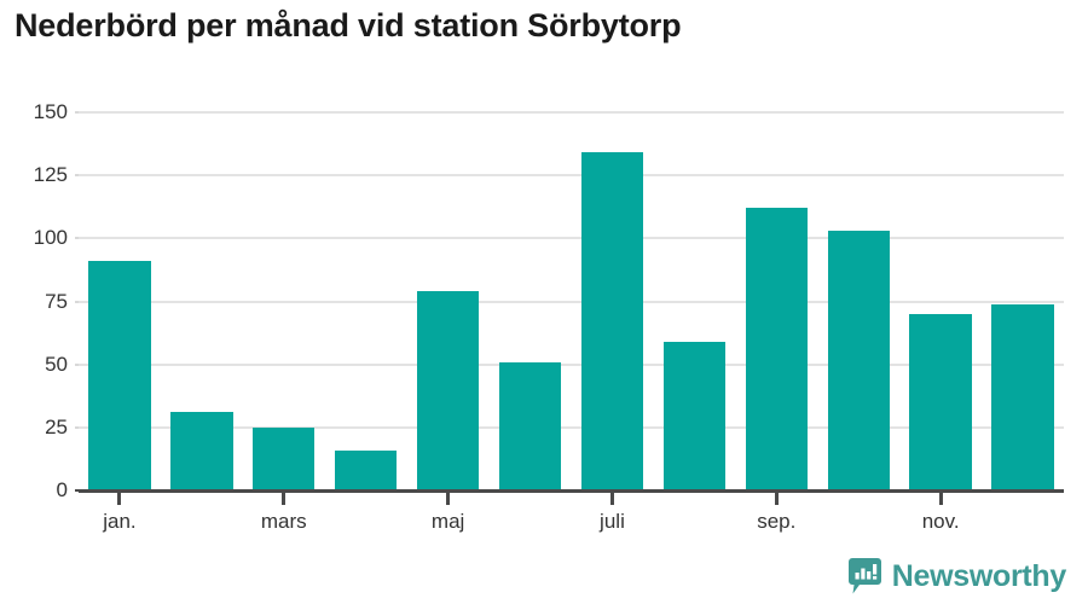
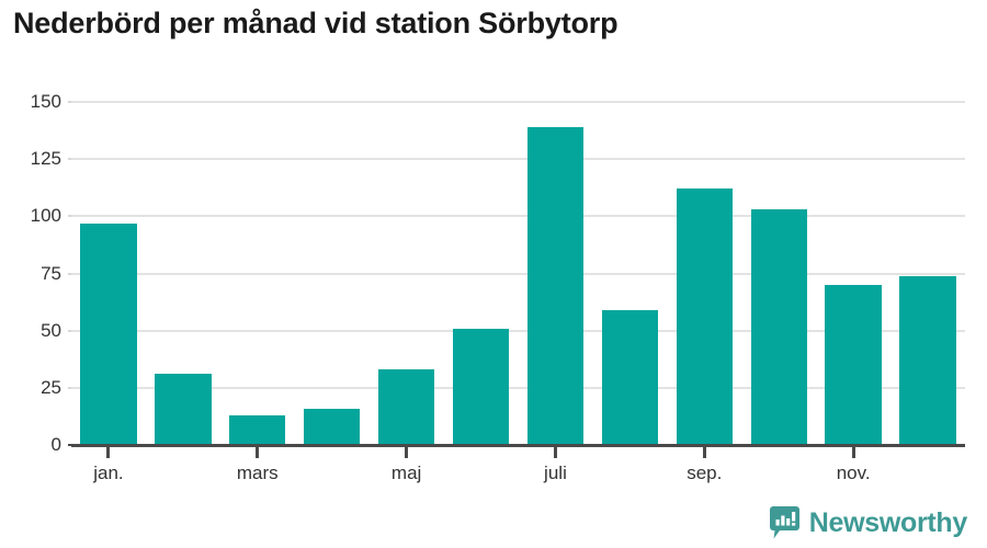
jan.: 91 -> 97
mars: 25 -> 13
maj: 79 -> 33
juli: 134 -> 139
